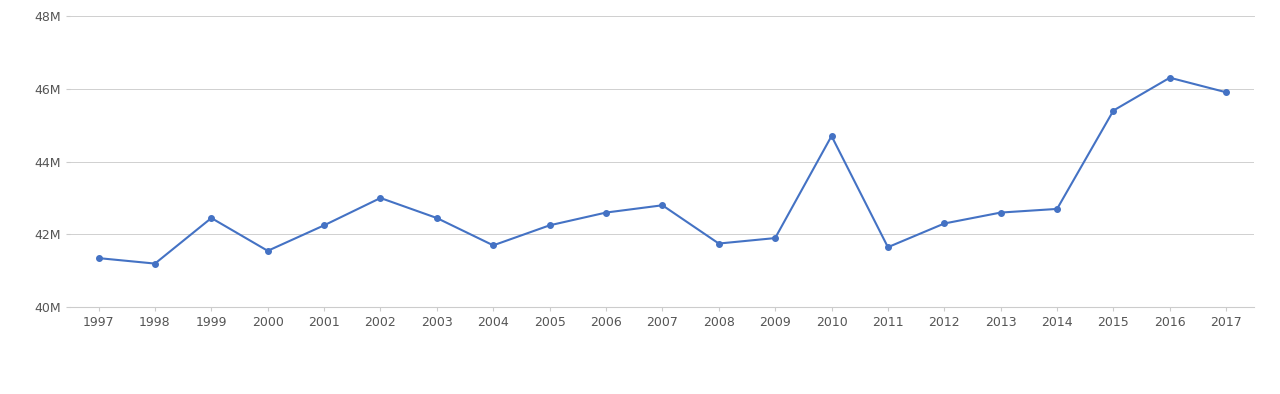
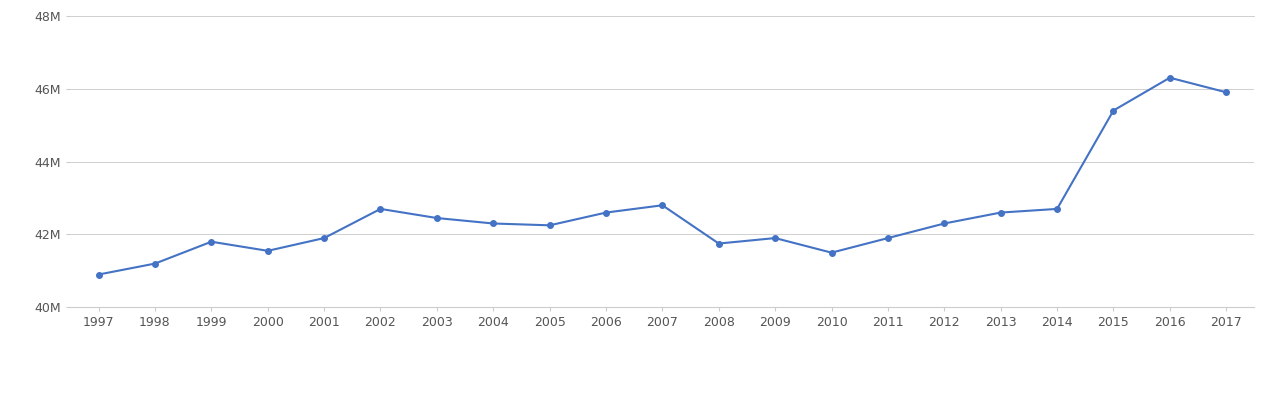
1997: 41.35M -> 40.90M
1999: 42.45M -> 41.80M
2001: 42.25M -> 41.90M
2002: 43.00M -> 42.70M
2004: 41.70M -> 42.30M
2010: 44.70M -> 41.50M
2011: 41.65M -> 41.90M
